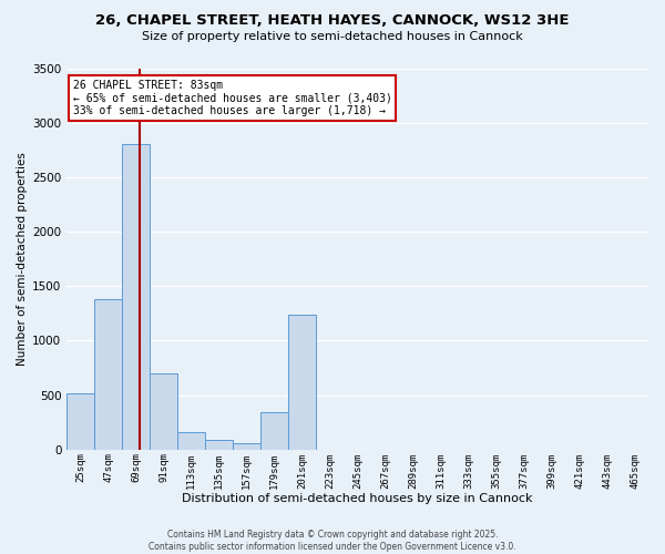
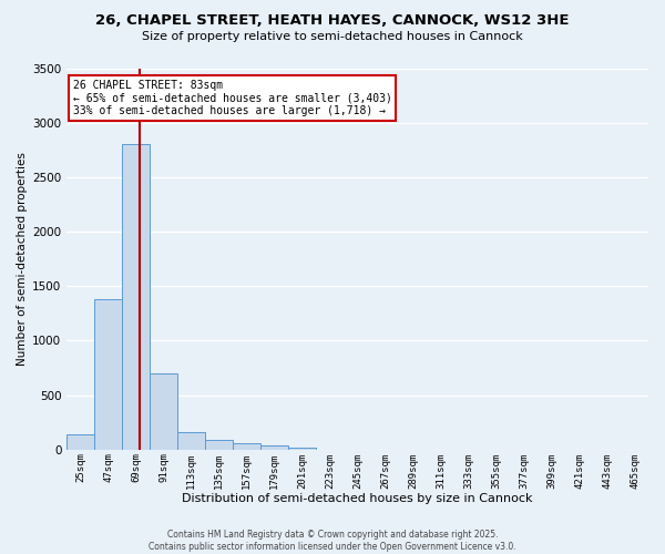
25sqm: 520 -> 140
179sqm: 340 -> 40
201sqm: 1240 -> 20
